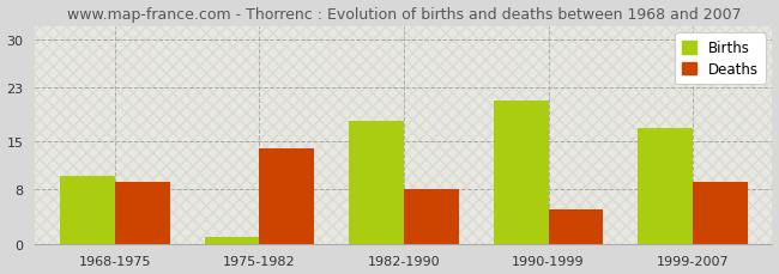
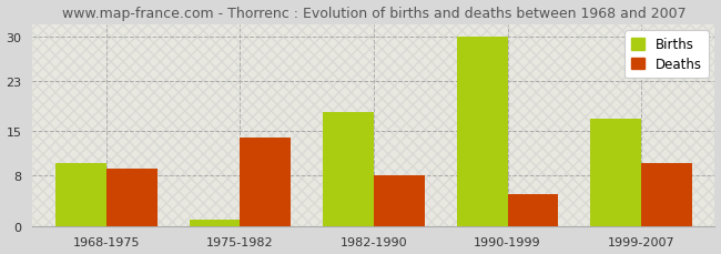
Births/1990-1999: 21 -> 30
Deaths/1999-2007: 9 -> 10
